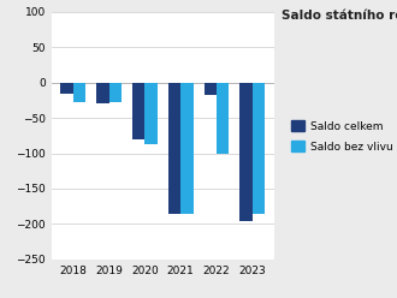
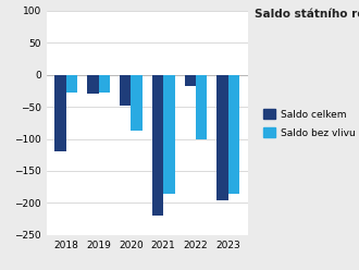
Saldo celkem/2018: -15 -> -120
Saldo celkem/2020: -80 -> -48
Saldo celkem/2021: -186 -> -220
